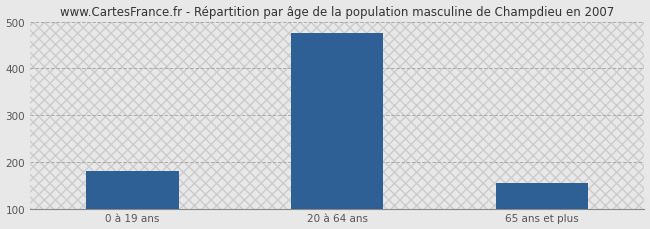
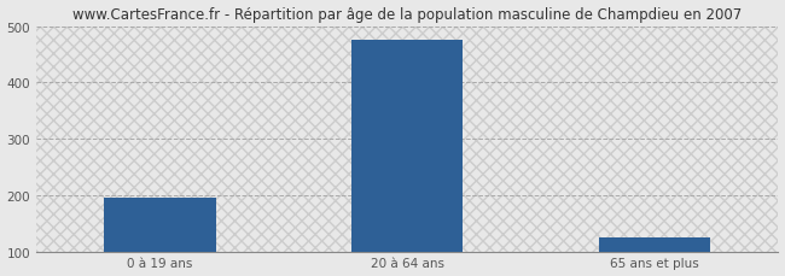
0 à 19 ans: 180 -> 196
65 ans et plus: 155 -> 124
